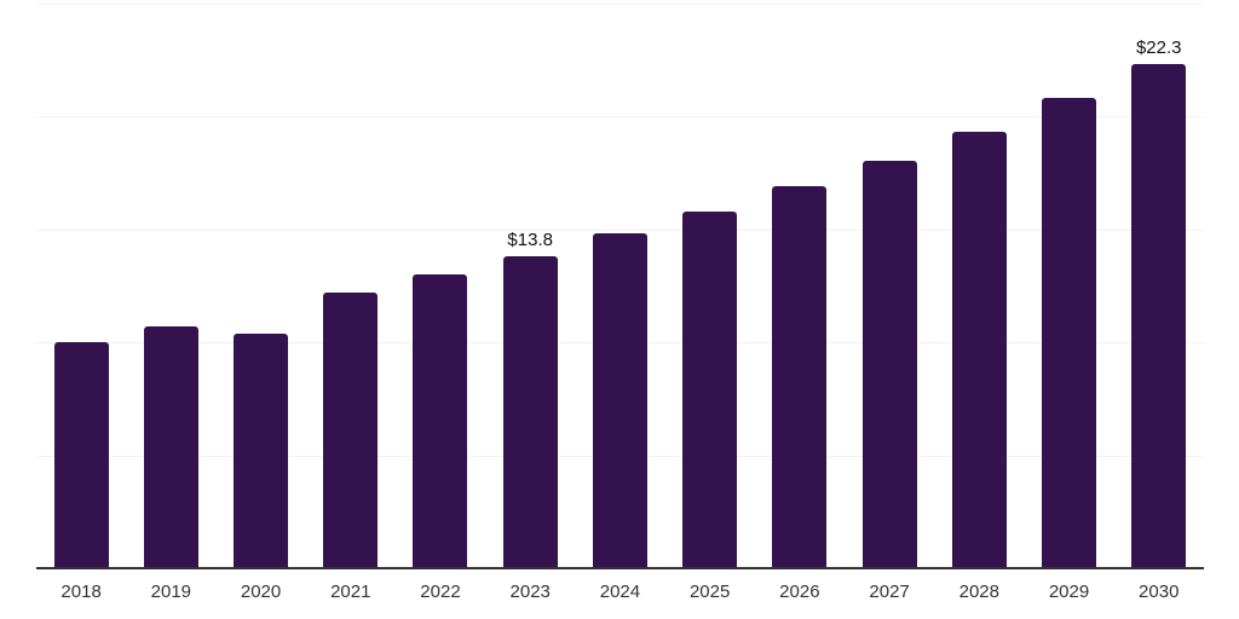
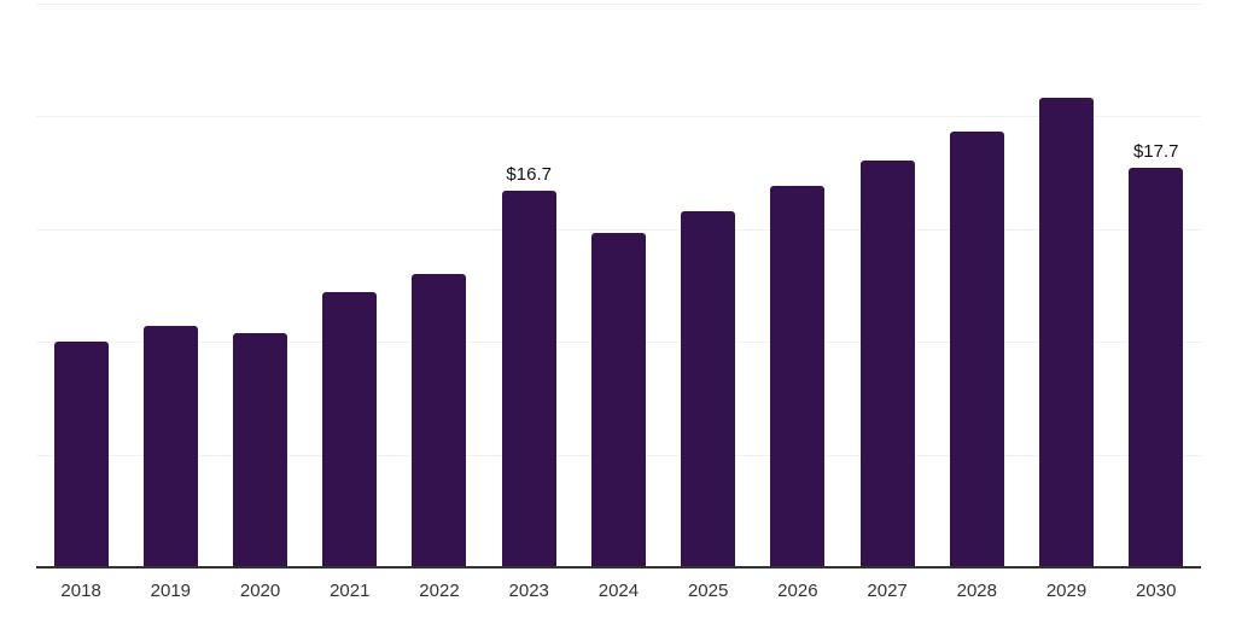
2023: $13.8 -> $16.7
2030: $22.3 -> $17.7
